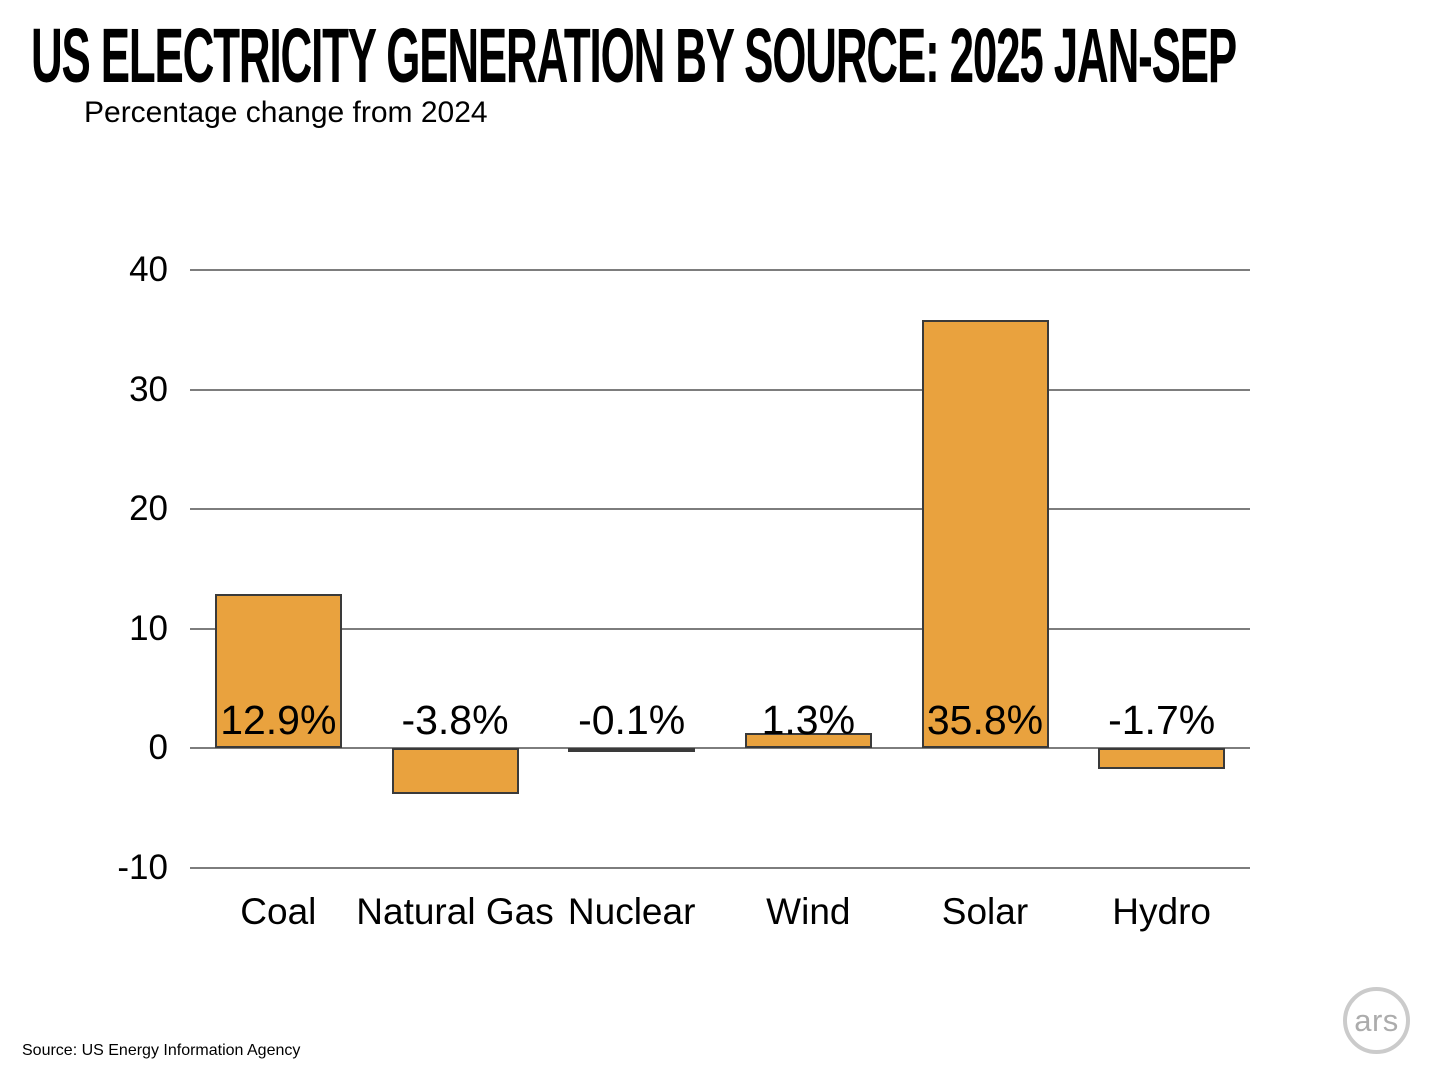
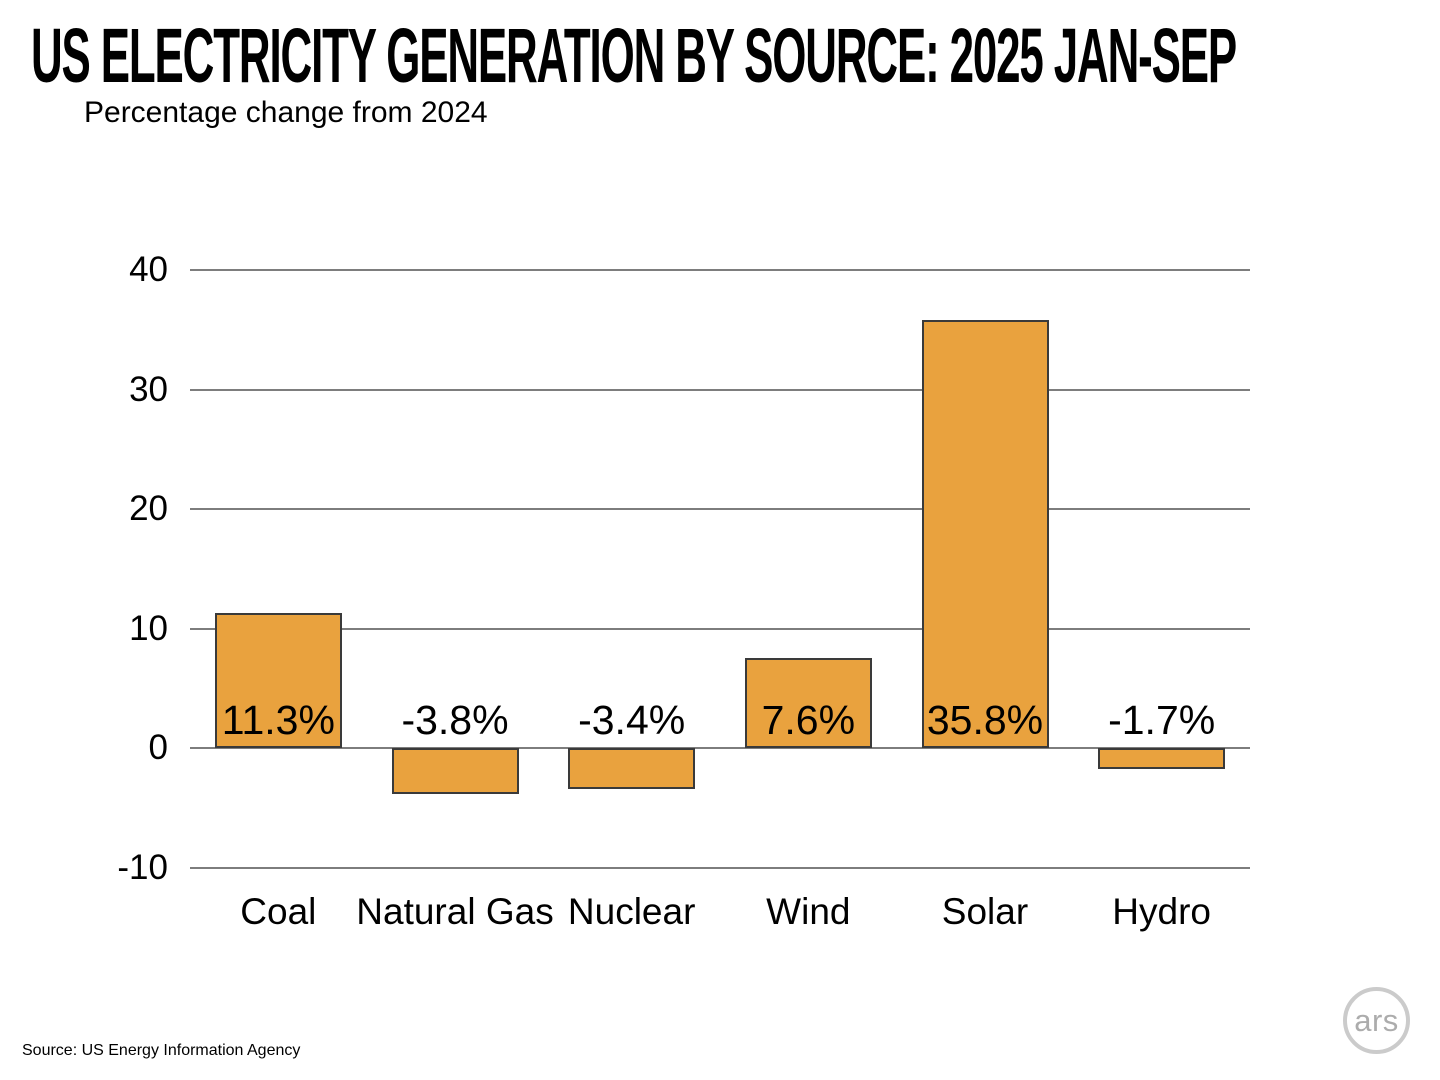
Coal: 12.9% -> 11.3%
Nuclear: -0.1% -> -3.4%
Wind: 1.3% -> 7.6%
